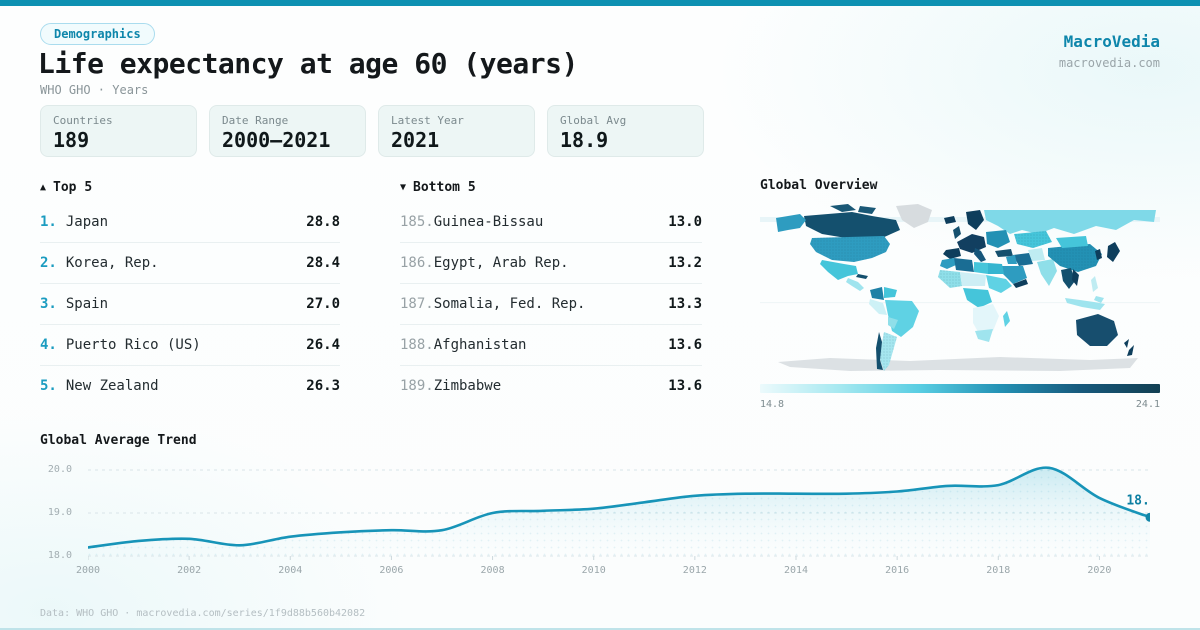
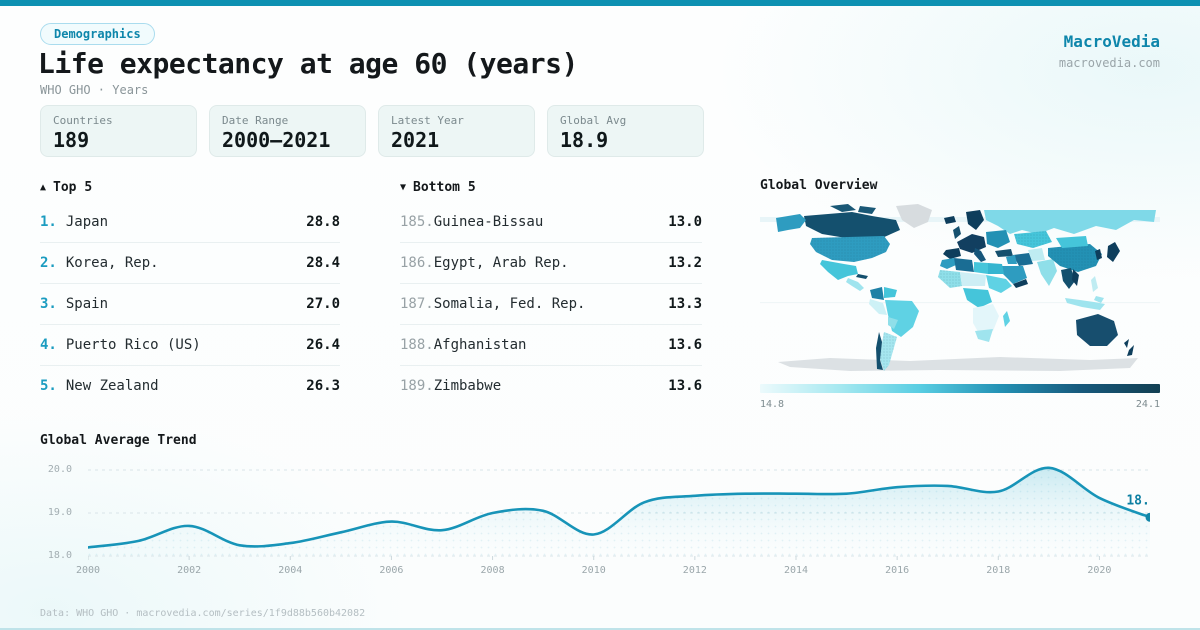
2002: 18.4 -> 18.7
2004: 18.4 -> 18.3
2006: 18.6 -> 18.8
2010: 19.1 -> 18.5
2016: 19.5 -> 19.6
2018: 19.6 -> 19.5
